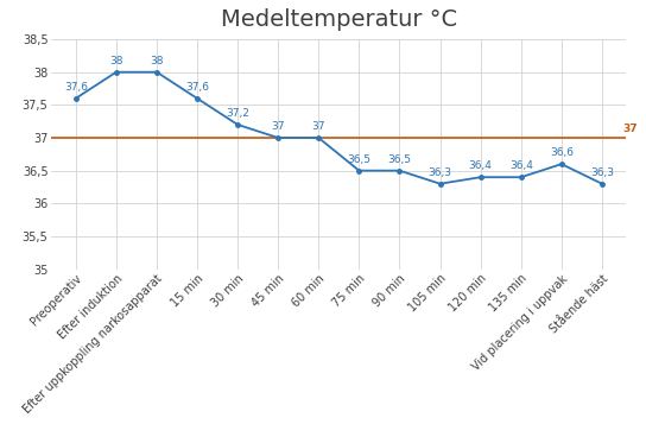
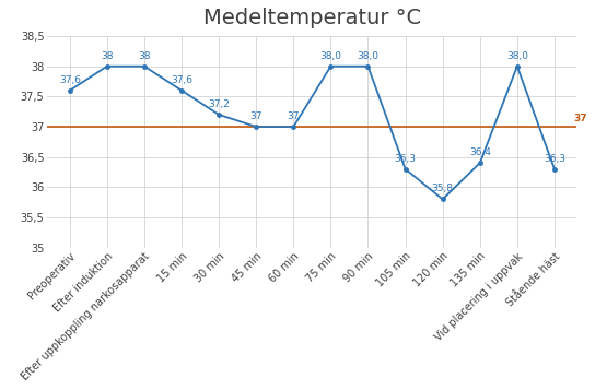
75 min: 36,5 -> 38,0
90 min: 36,5 -> 38,0
120 min: 36,4 -> 35,8
Vid placering i uppvak: 36,6 -> 38,0
